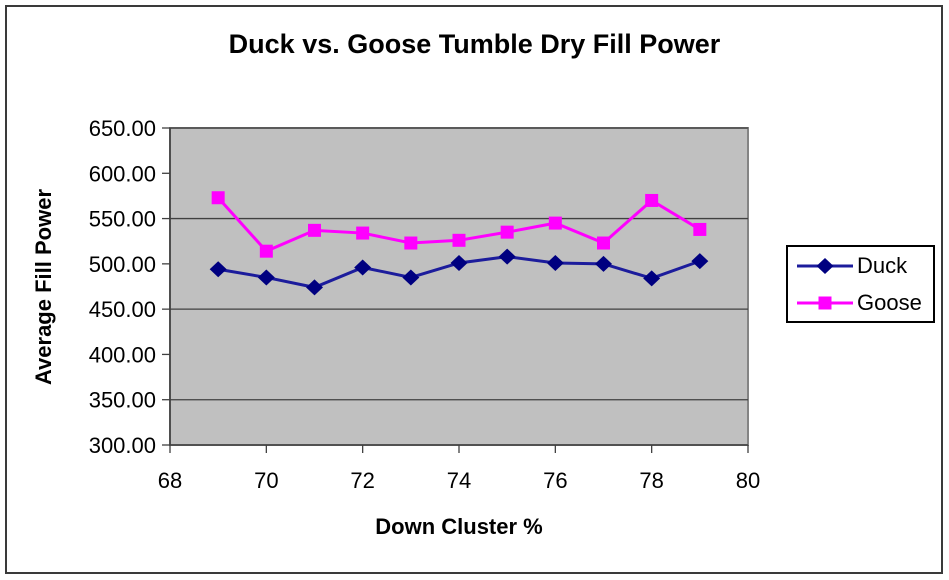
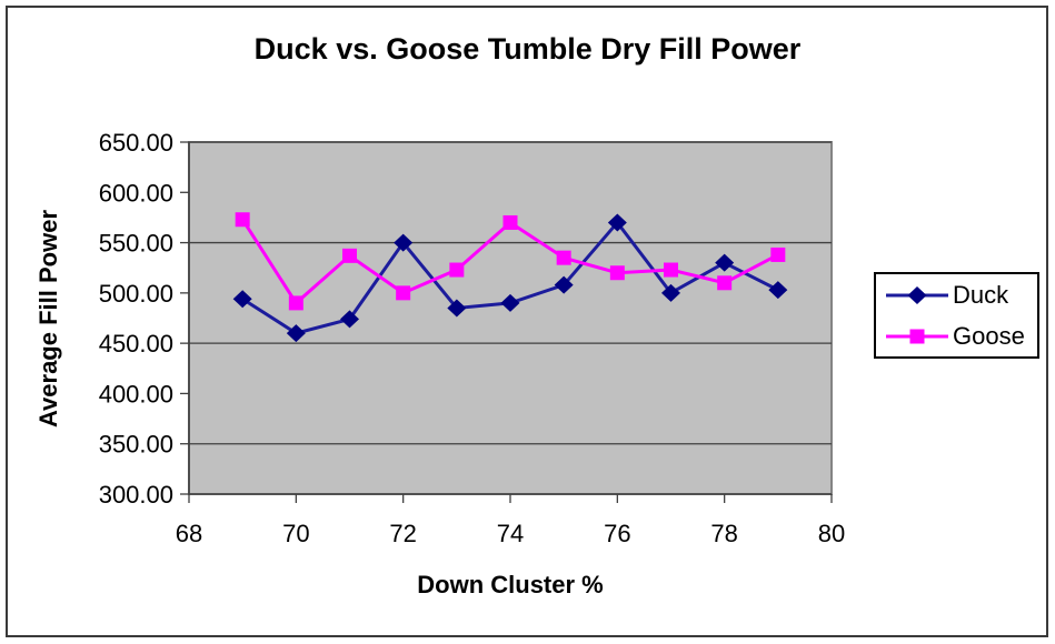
Duck/70: 480 -> 460
Goose/70: 510 -> 490
Duck/72: 500 -> 550
Goose/72: 530 -> 500
Duck/74: 500 -> 490
Goose/74: 530 -> 570
Duck/76: 500 -> 570
Goose/76: 540 -> 520
Duck/78: 480 -> 530
Goose/78: 570 -> 510
